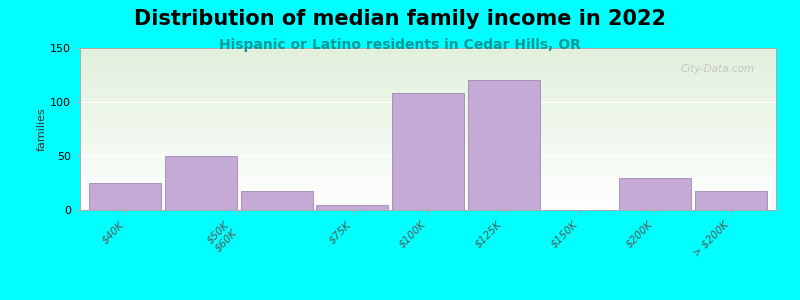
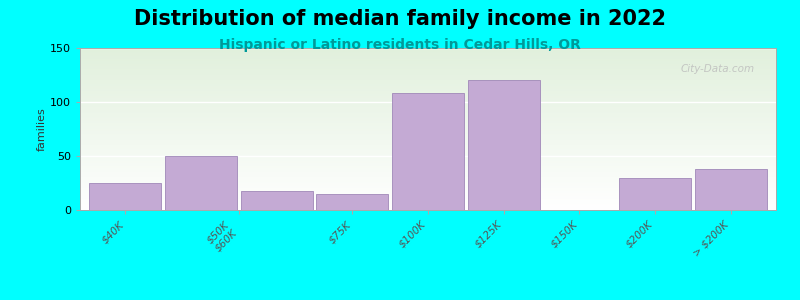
$75K: 5 -> 15
> $200K: 18 -> 38
